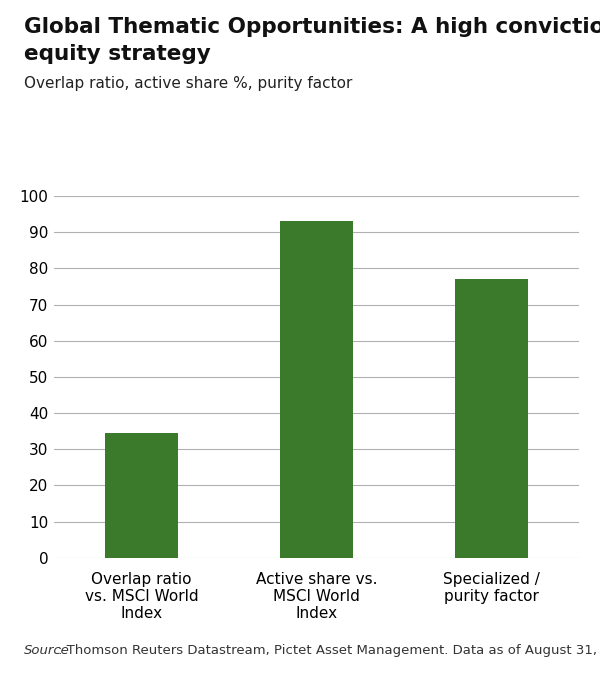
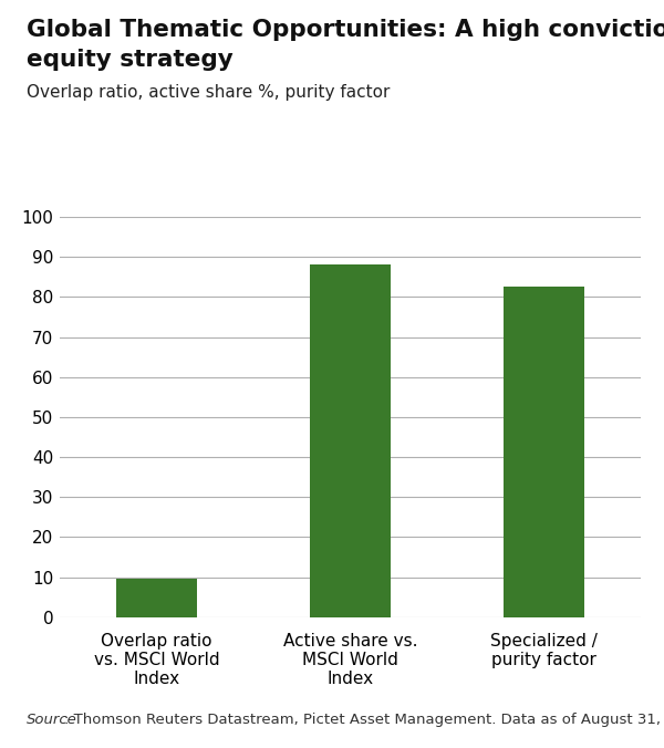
Overlap ratio vs. MSCI World Index: 34.5 -> 9.5
Active share vs. MSCI World Index: 93.0 -> 88.0
Specialized / purity factor: 77.0 -> 82.5
